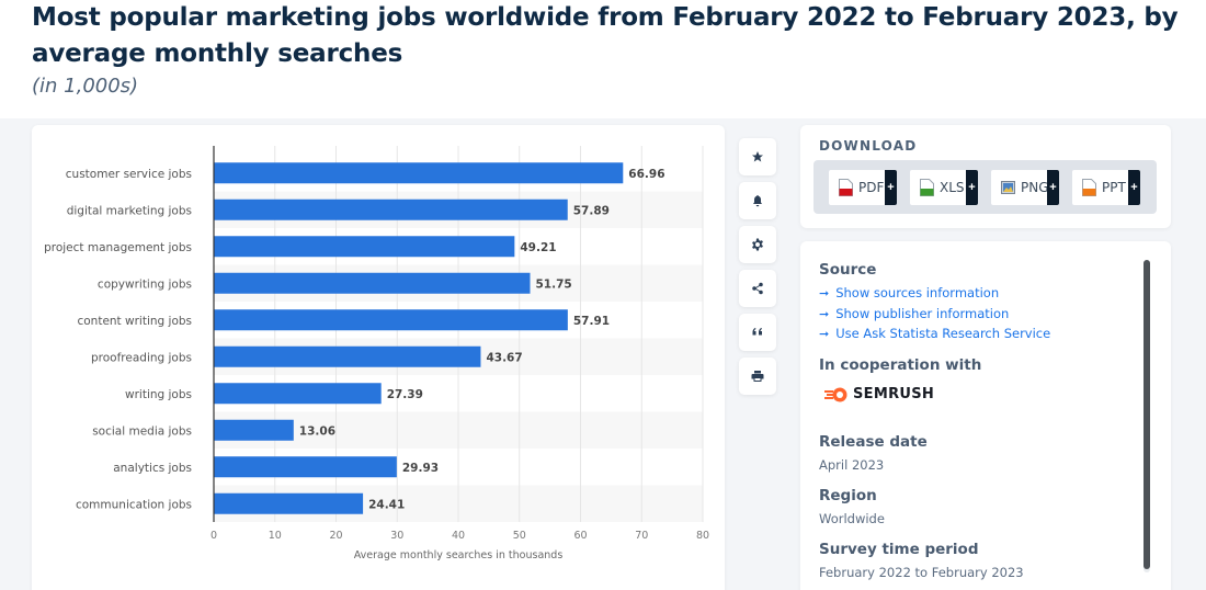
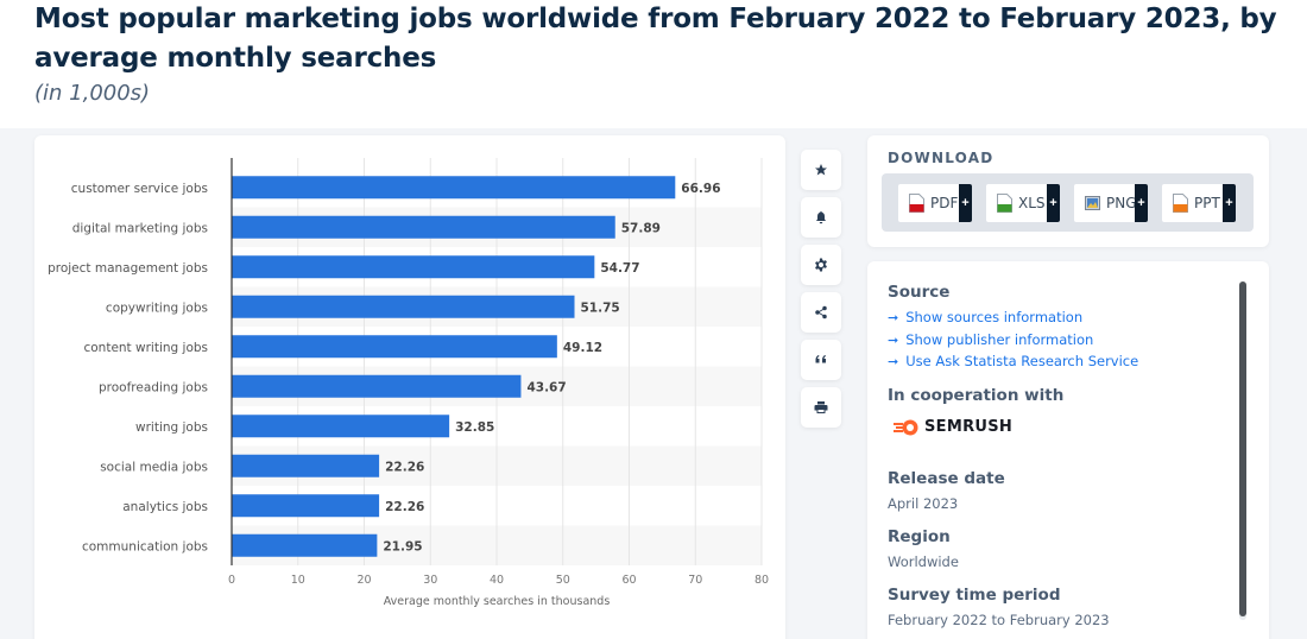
project management jobs: 49.21 -> 54.77
content writing jobs: 57.91 -> 49.12
writing jobs: 27.39 -> 32.85
social media jobs: 13.06 -> 22.26
analytics jobs: 29.93 -> 22.26
communication jobs: 24.41 -> 21.95
